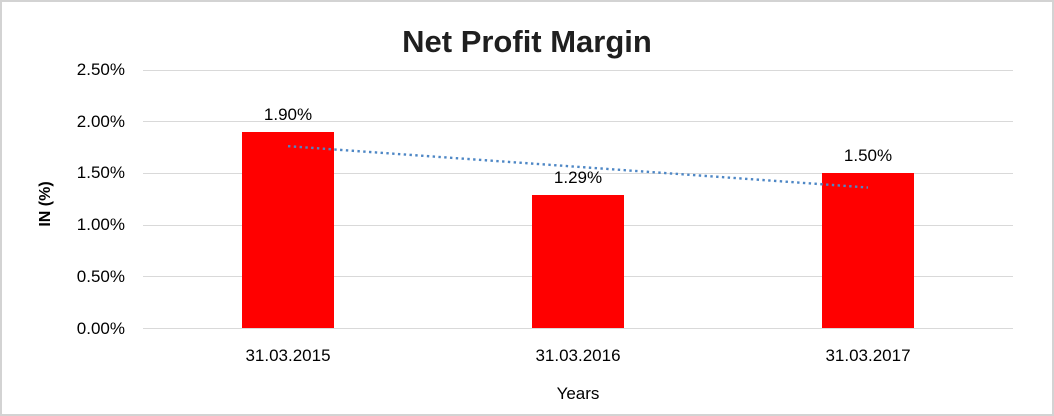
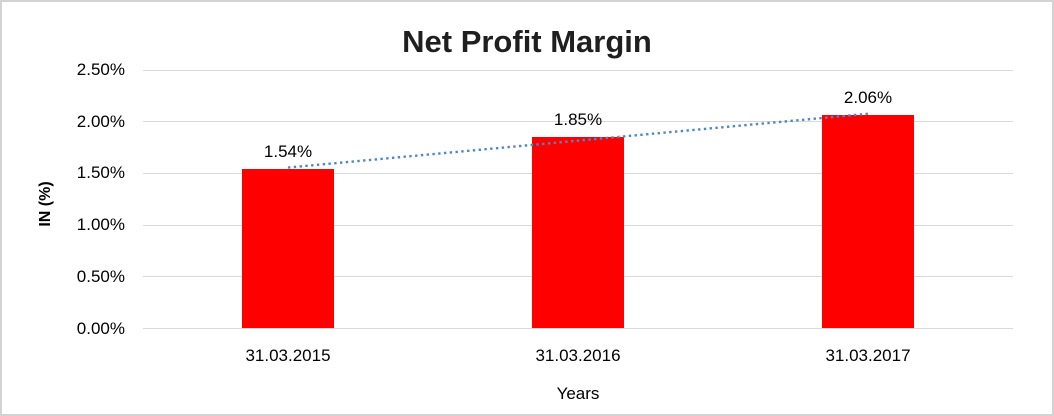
31.03.2015: 1.90% -> 1.54%
31.03.2016: 1.29% -> 1.85%
31.03.2017: 1.50% -> 2.06%
